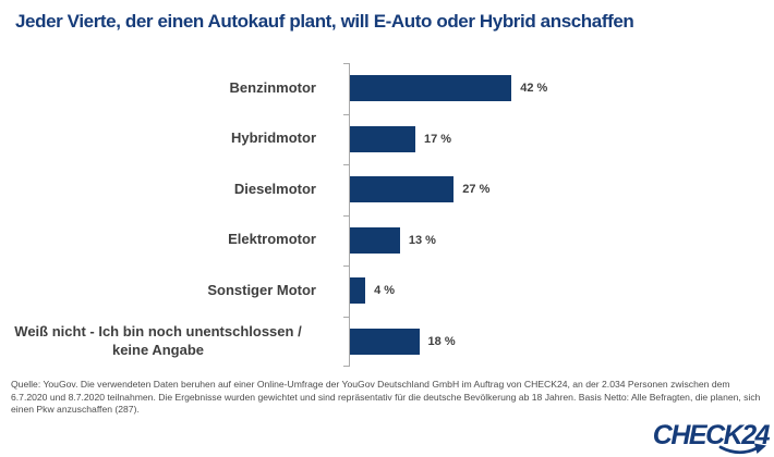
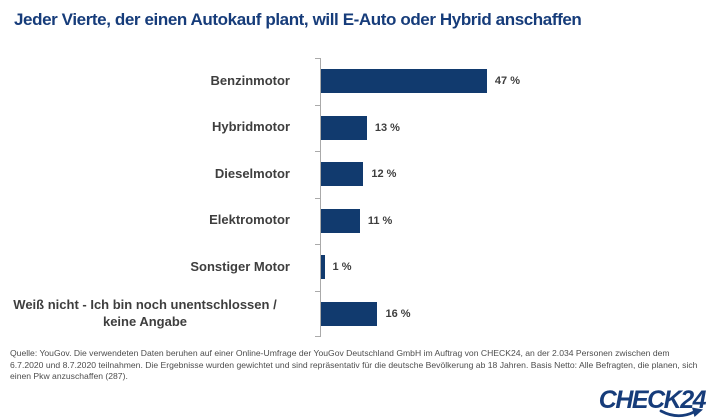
Benzinmotor: 42 -> 47
Hybridmotor: 17 -> 13
Dieselmotor: 27 -> 12
Elektromotor: 13 -> 11
Sonstiger Motor: 4 -> 1
Weiß nicht - Ich bin noch unentschlossen / keine Angabe: 18 -> 16
